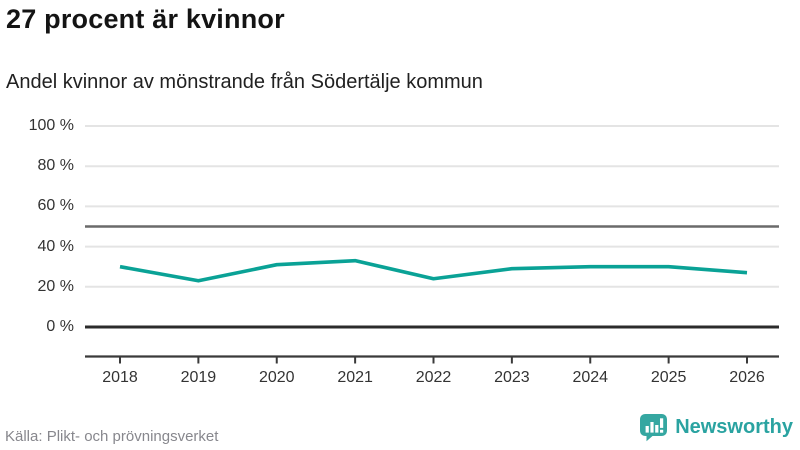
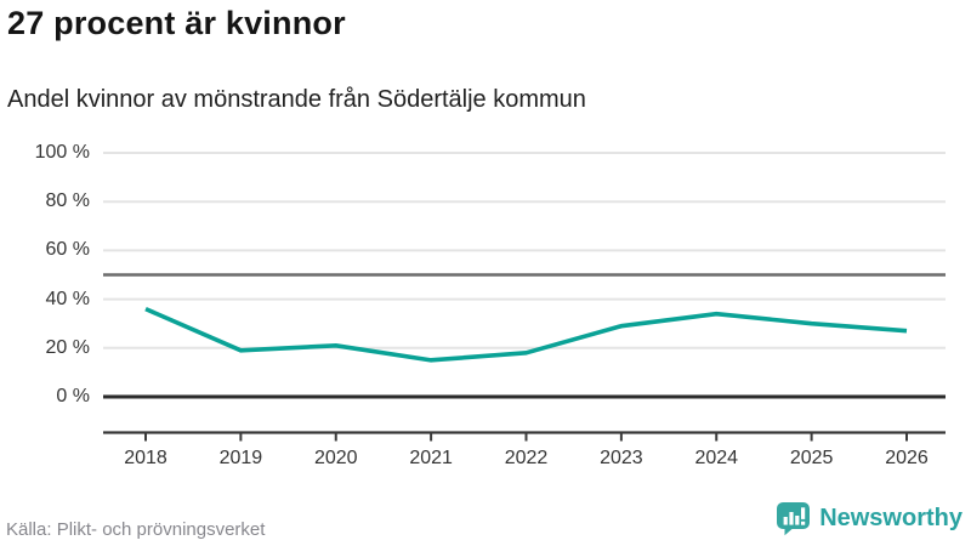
2018: 30% -> 36%
2019: 23% -> 19%
2020: 31% -> 21%
2021: 33% -> 15%
2022: 24% -> 18%
2024: 30% -> 34%
